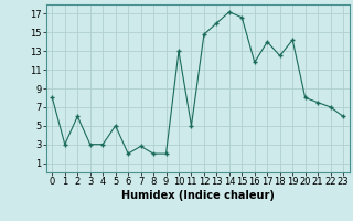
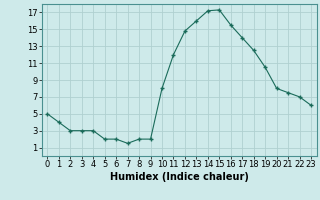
0: 8.0 -> 5.0
1: 3.0 -> 4.0
2: 6.0 -> 3.0
5: 5.0 -> 2.0
7: 2.8 -> 1.5
10: 13.0 -> 8.0
11: 5.0 -> 12.0
15: 16.6 -> 17.3
16: 11.8 -> 15.5
19: 14.2 -> 10.5
